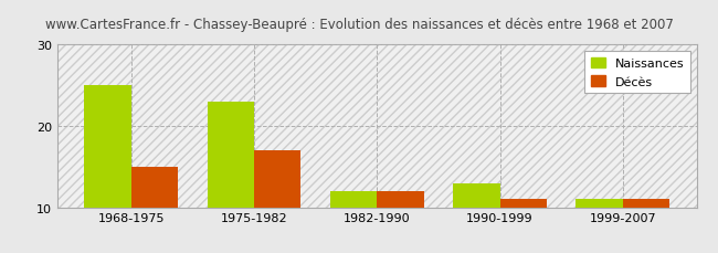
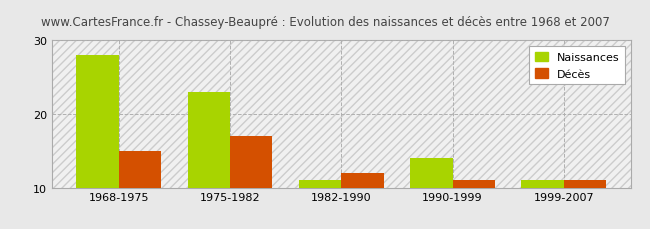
Naissances/1968-1975: 25 -> 28
Naissances/1982-1990: 12 -> 11
Naissances/1990-1999: 13 -> 14
